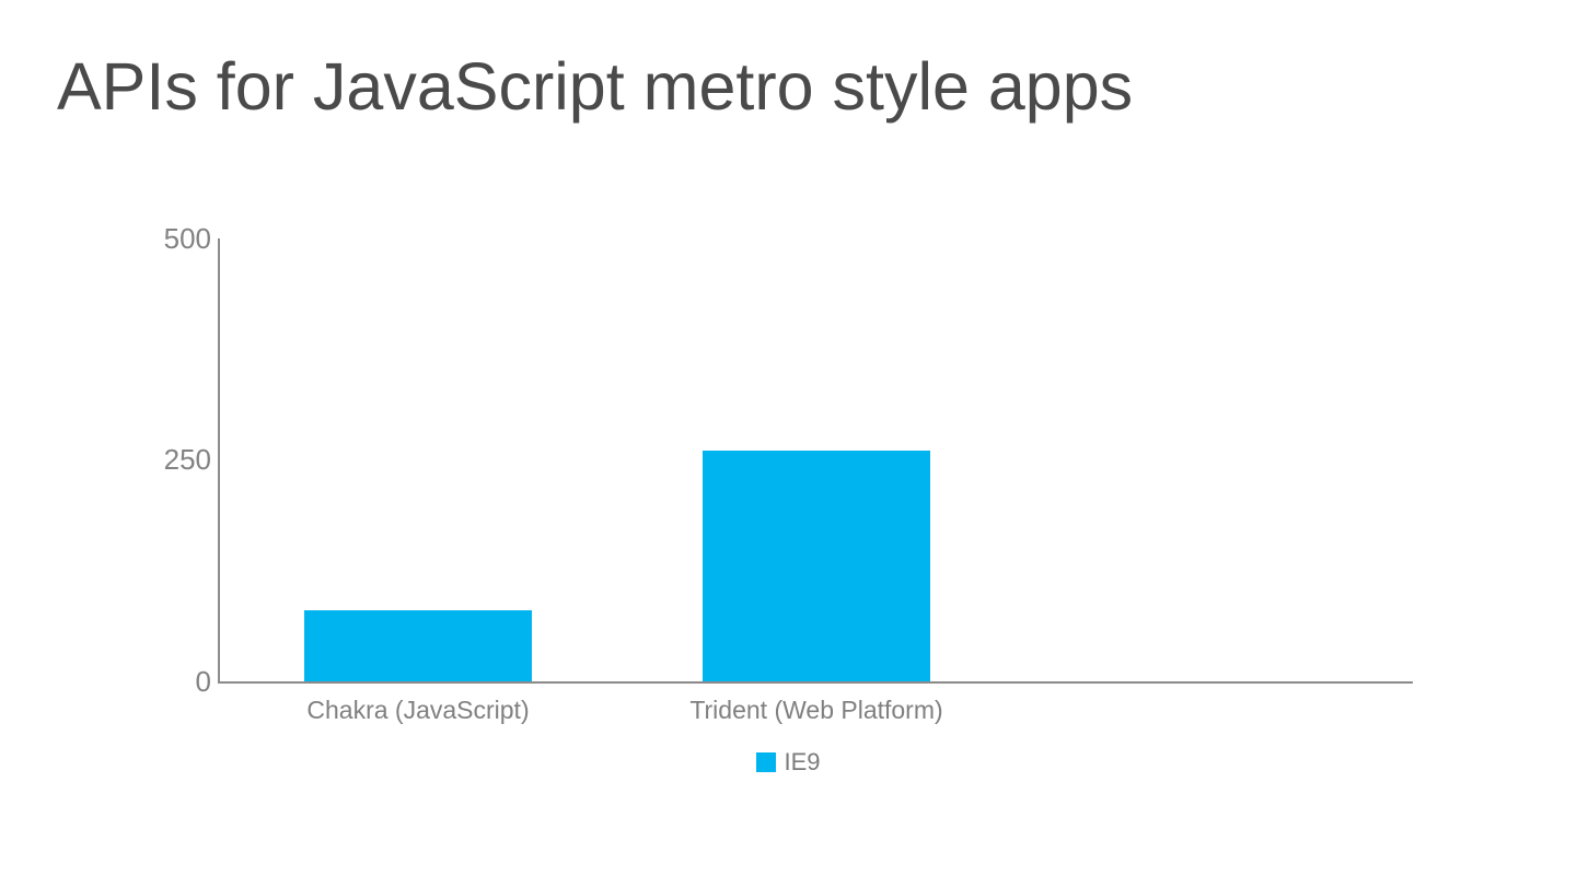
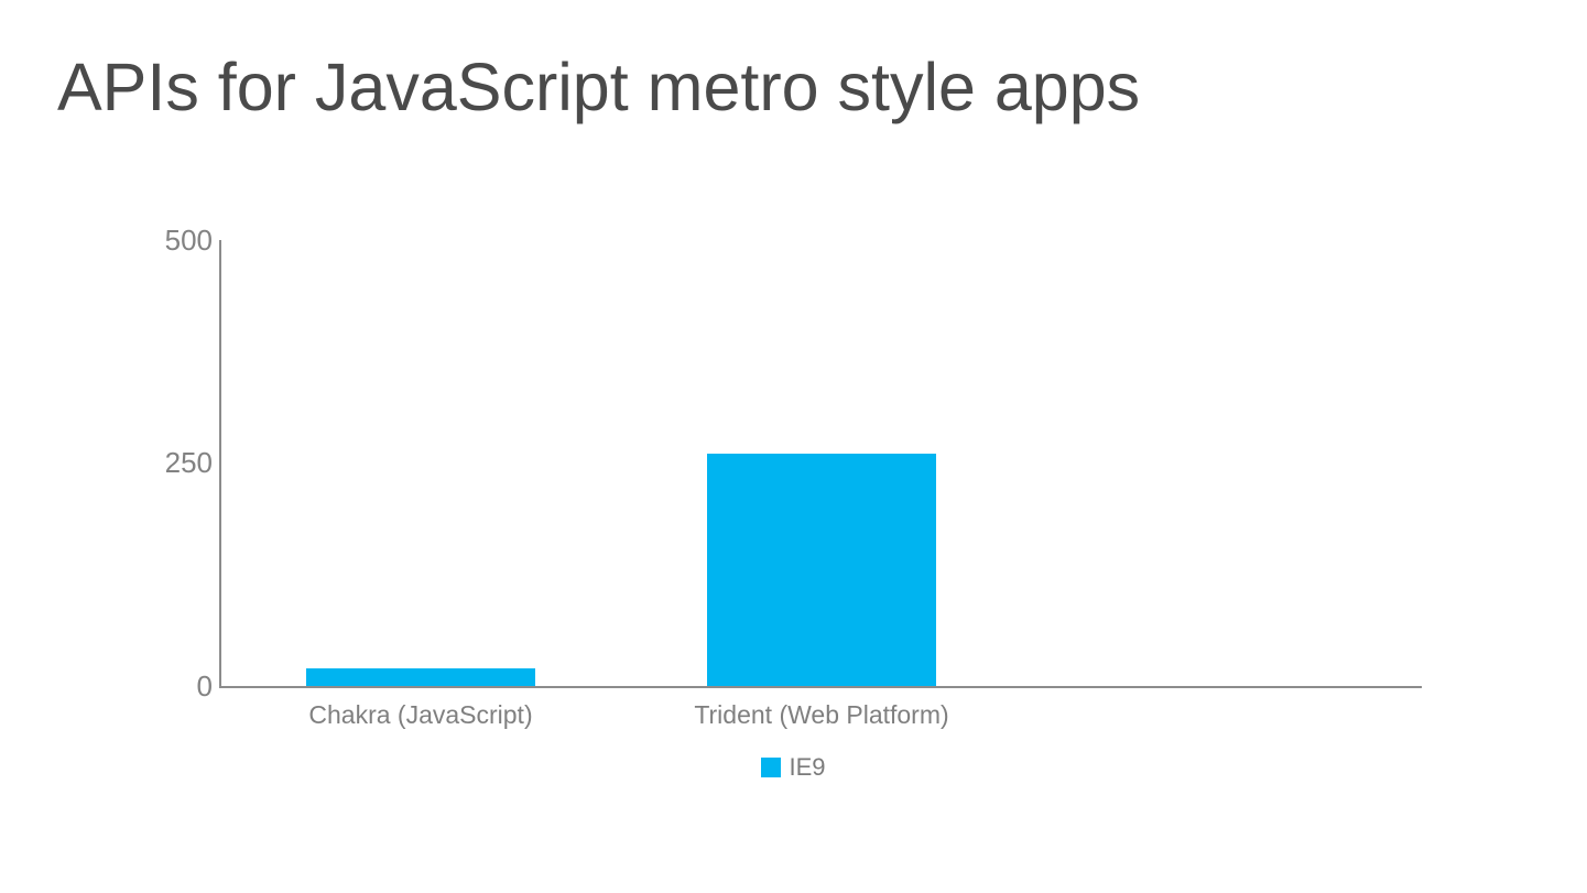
Chakra (JavaScript): 80 -> 20
